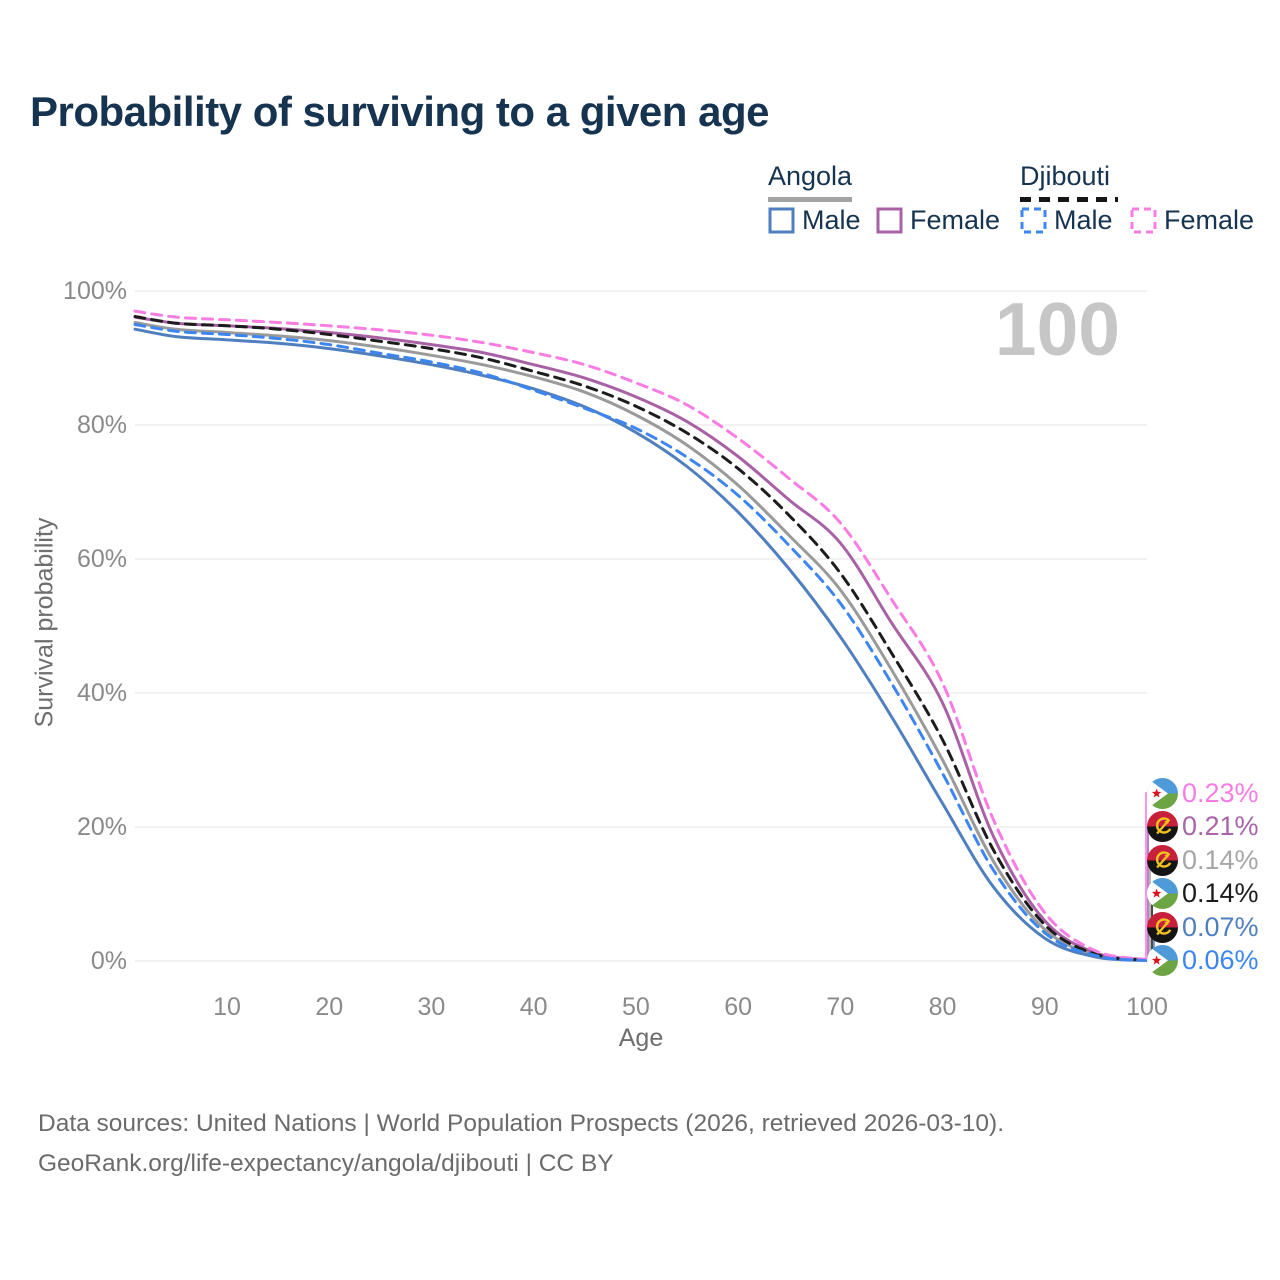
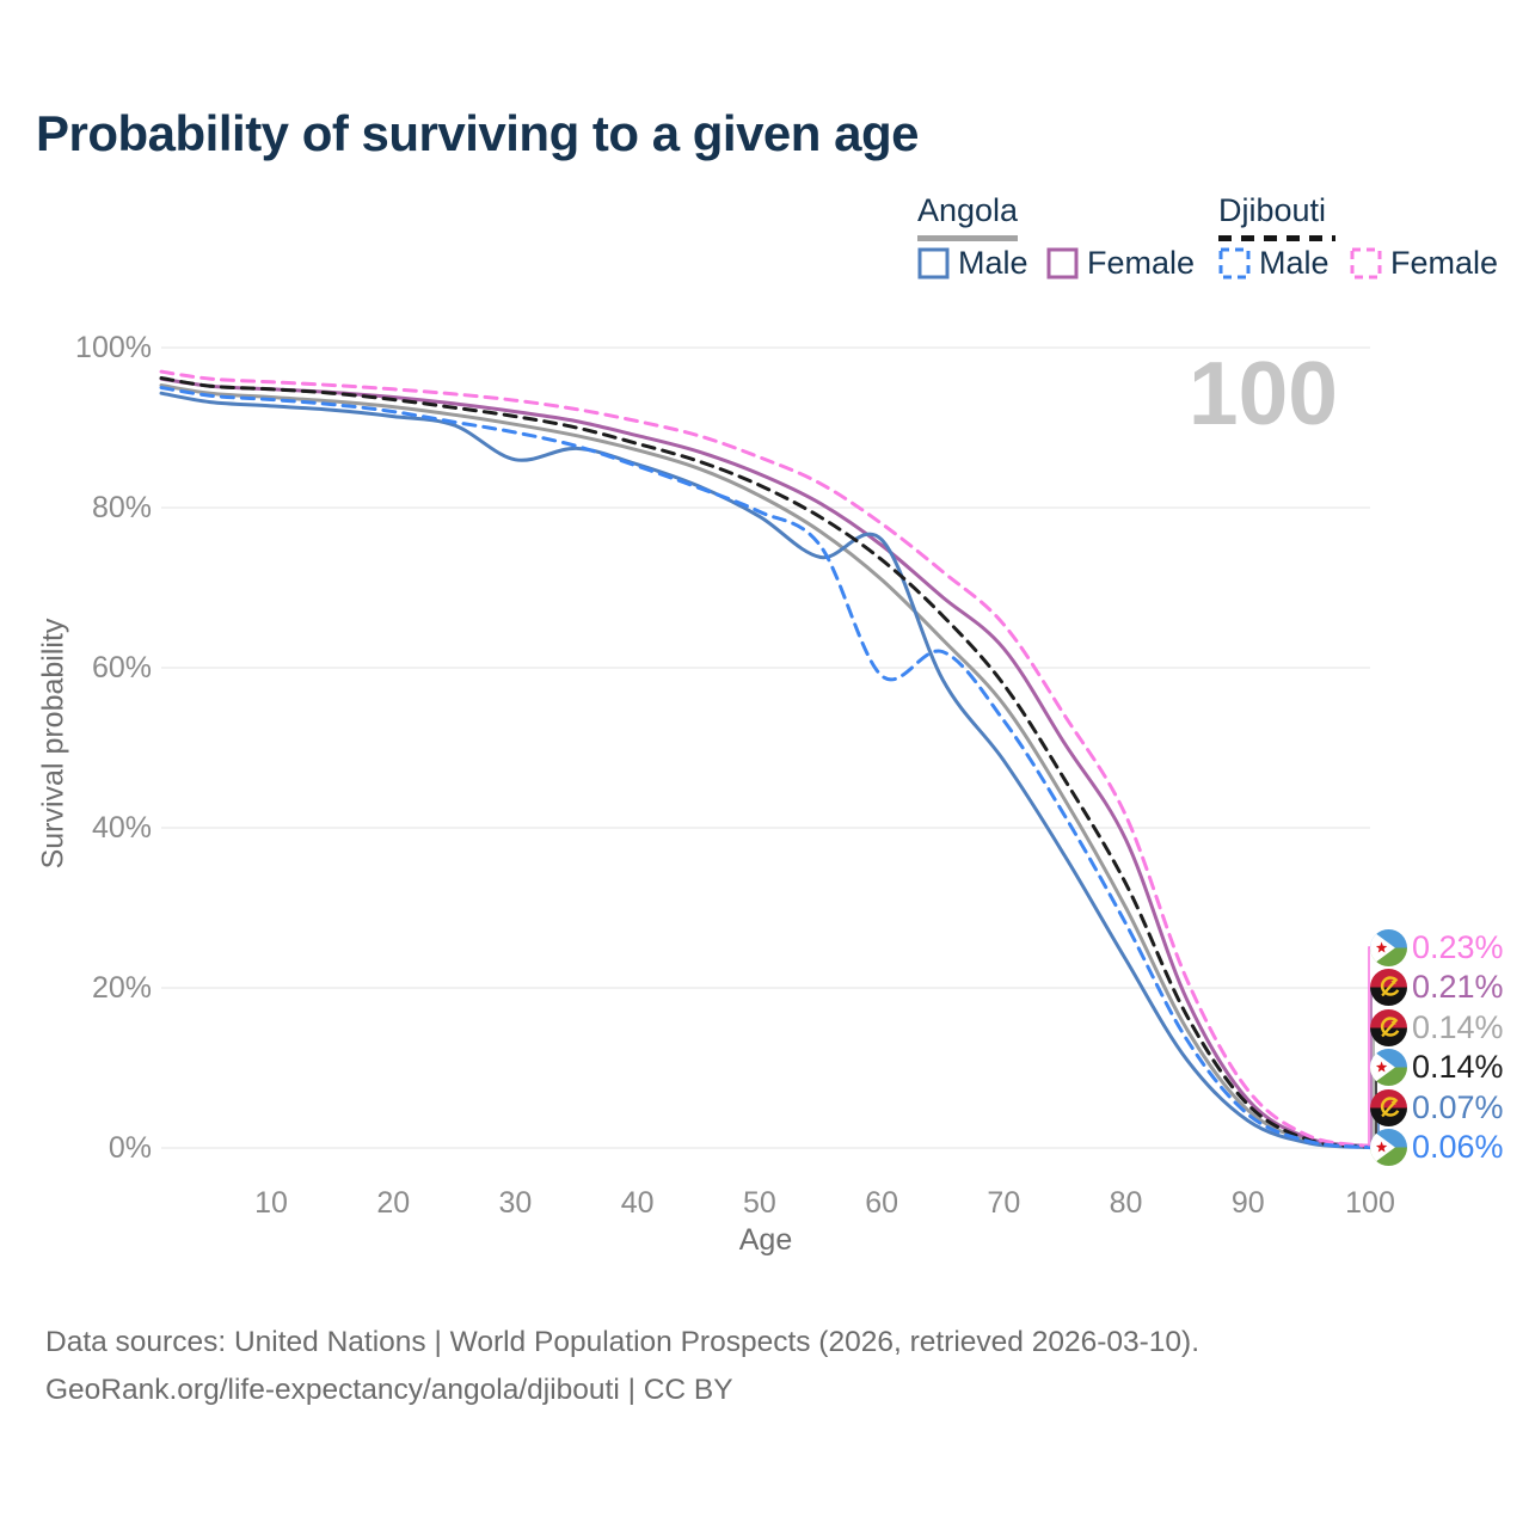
Angola Male/30: 89% -> 86%
Angola Male/60: 67% -> 76%
Djibouti Male/60: 70% -> 59%
